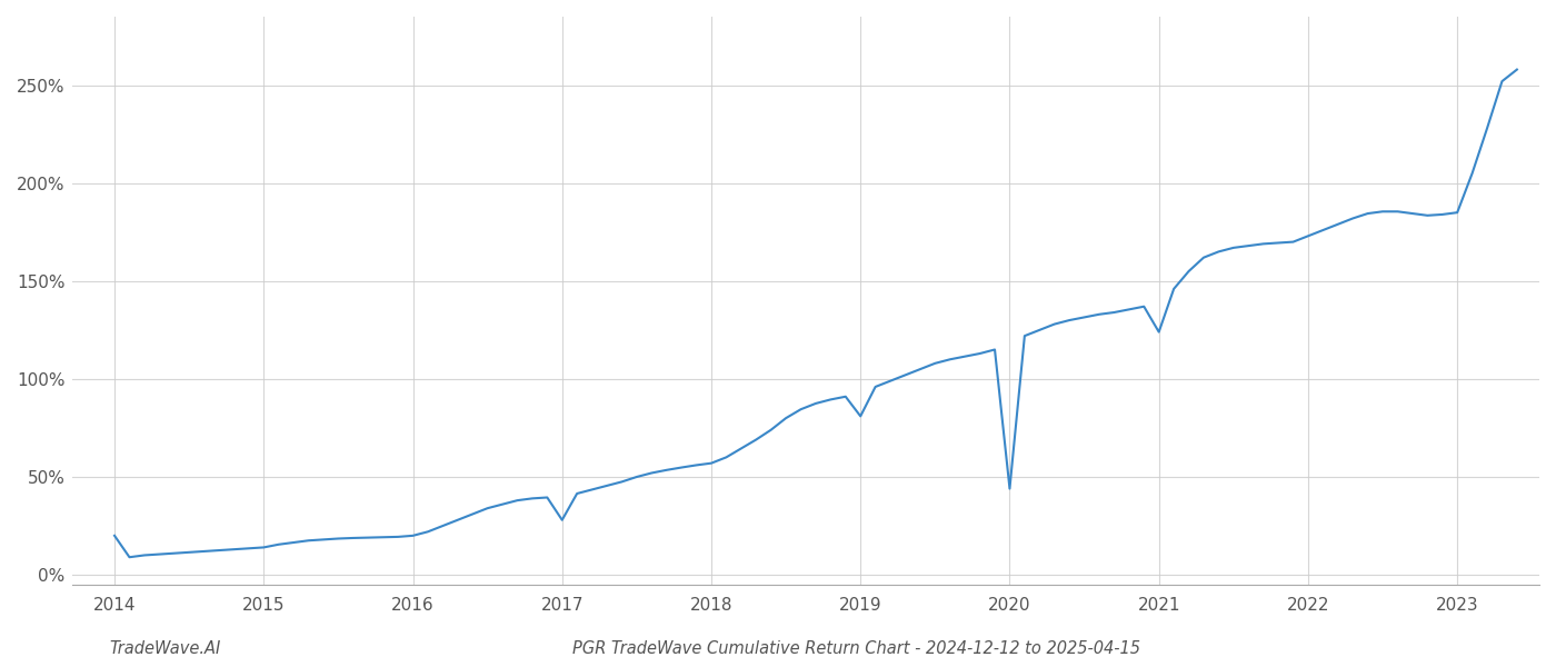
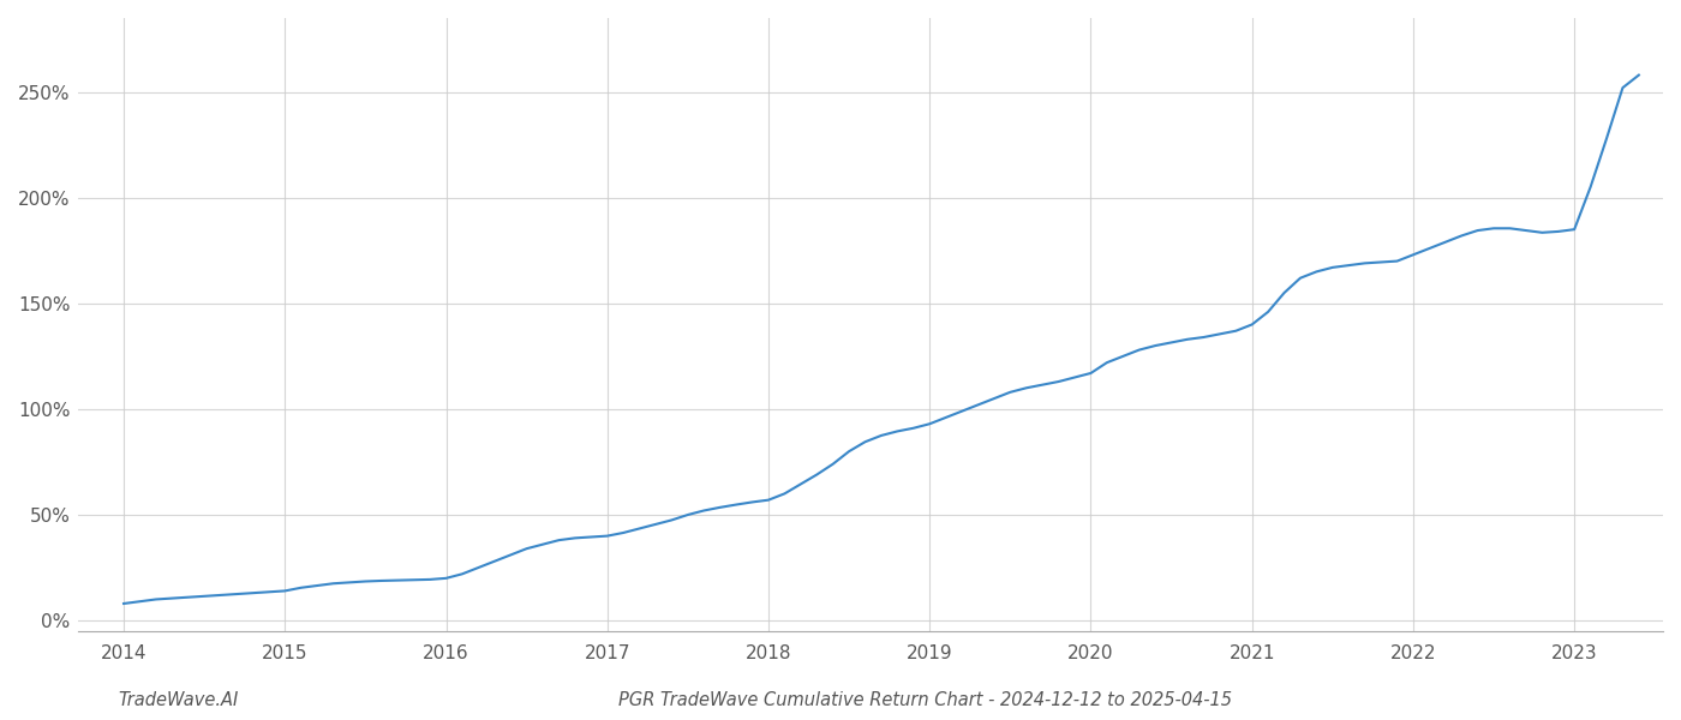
2014: 20% -> 8%
2017: 28% -> 40%
2019: 81% -> 93%
2020: 44% -> 117%
2021: 124% -> 140%
